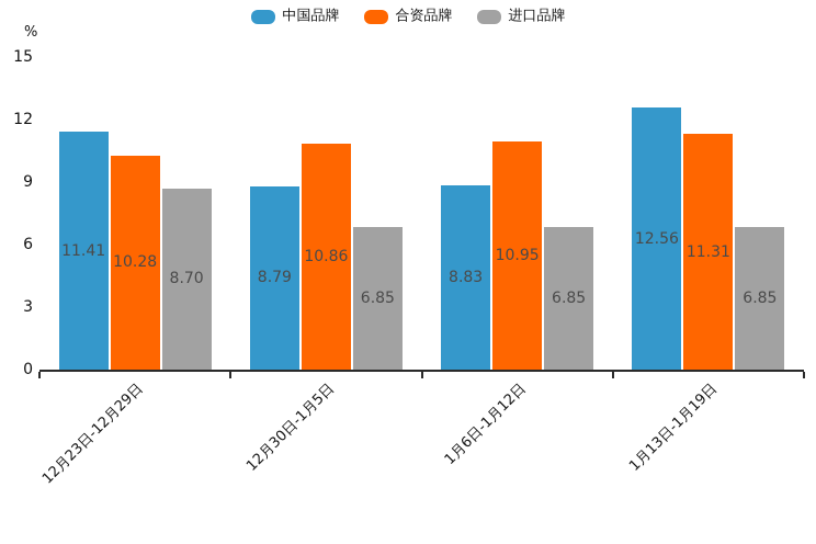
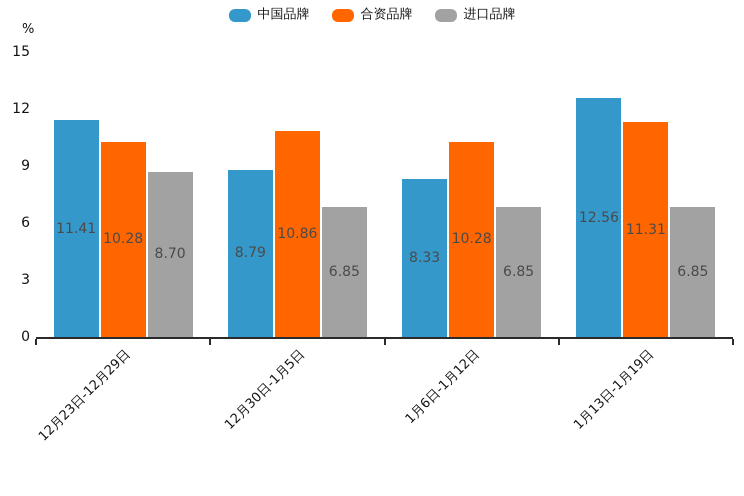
中国品牌/1月6日-1月12日: 8.83 -> 8.33
合资品牌/1月6日-1月12日: 10.95 -> 10.28
